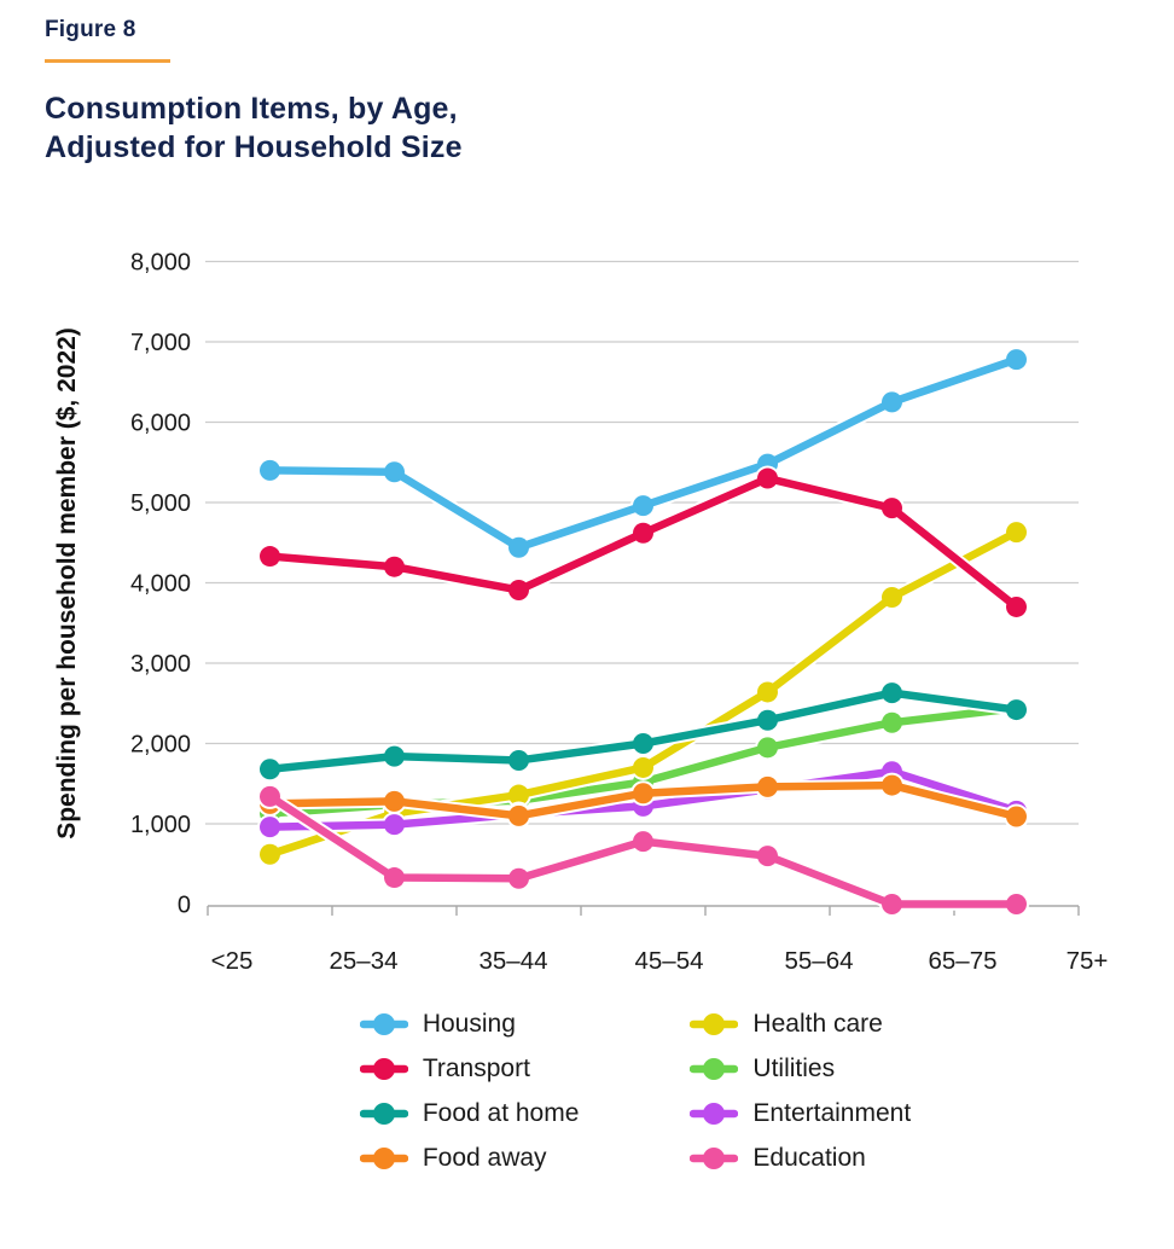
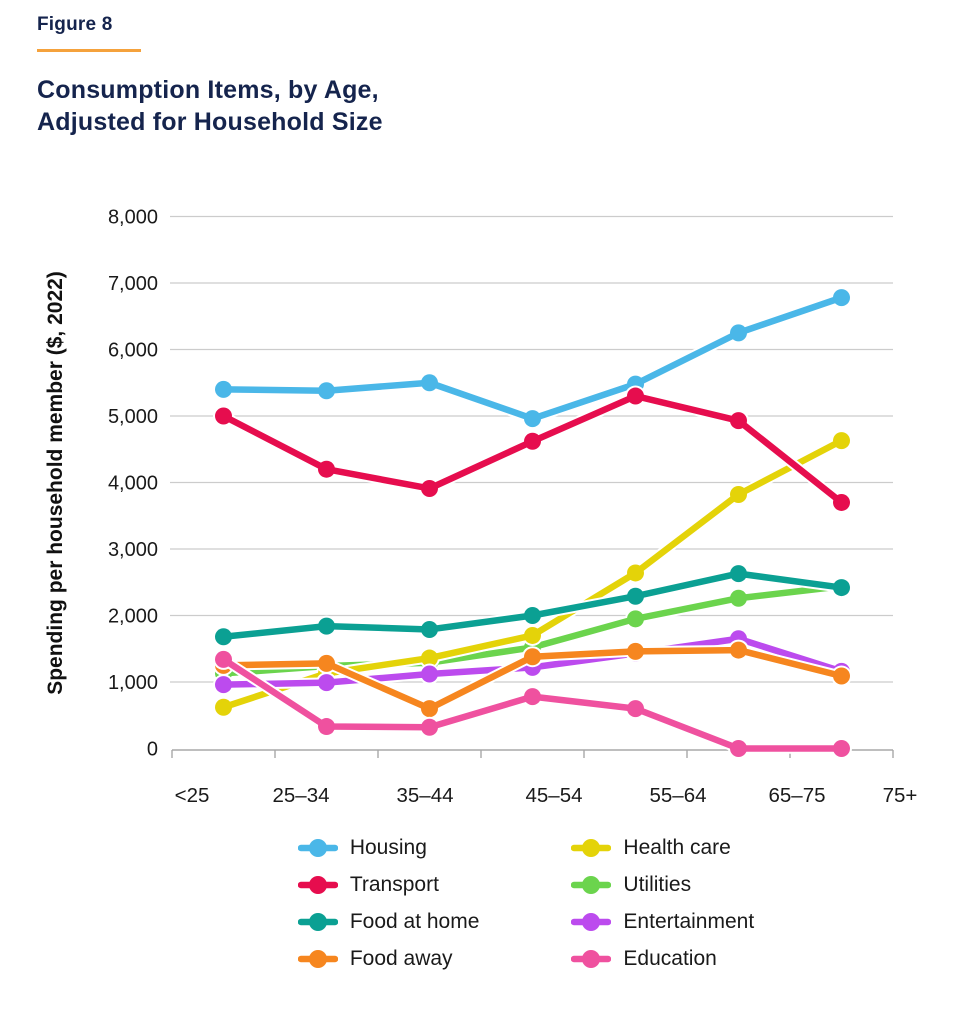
Transport/<25: 4300 -> 5000
Housing/35–44: 4400 -> 5500
Food away/35–44: 1100 -> 600
